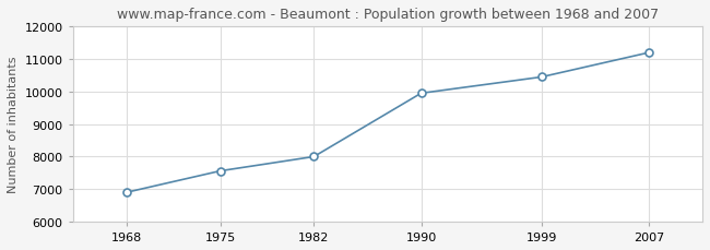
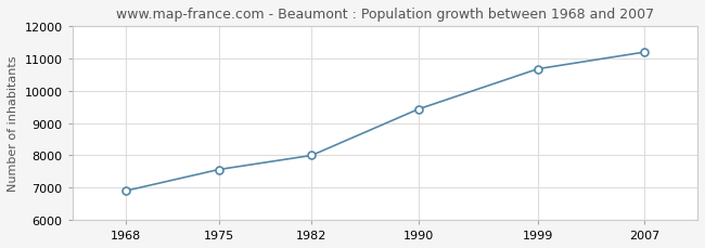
1990: 9950 -> 9430
1999: 10450 -> 10680
